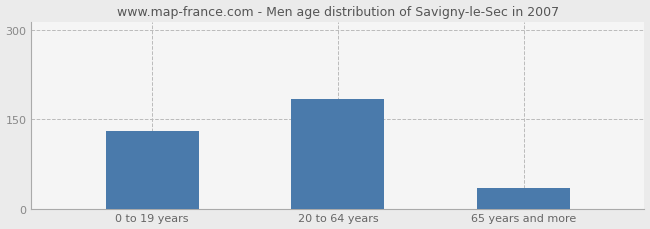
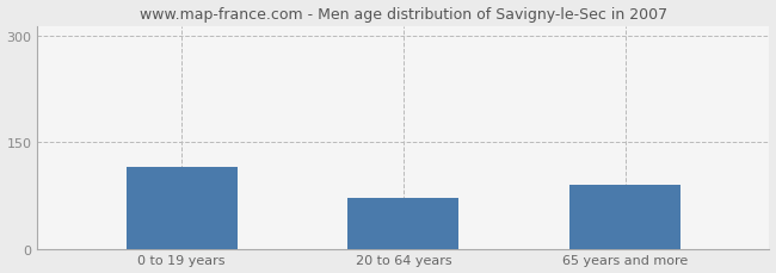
0 to 19 years: 130 -> 116
20 to 64 years: 185 -> 72
65 years and more: 35 -> 90
